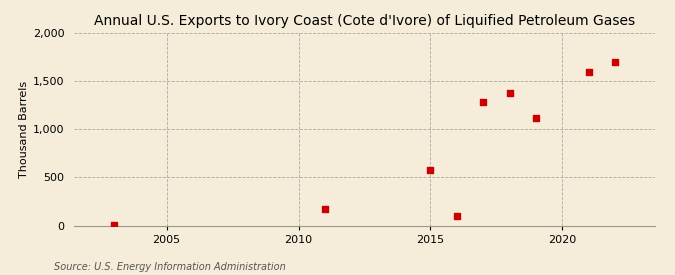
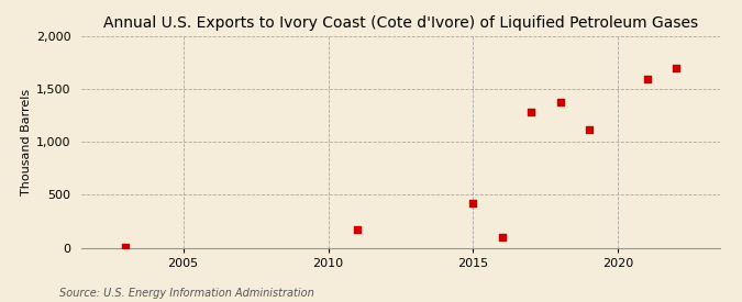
2015: 580 -> 420
